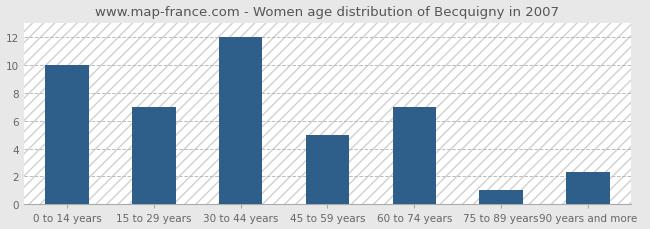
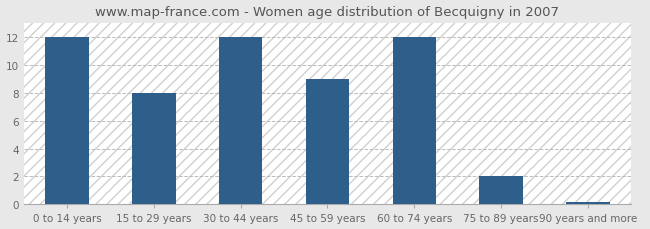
0 to 14 years: 10.0 -> 12.0
15 to 29 years: 7.0 -> 8.0
45 to 59 years: 5.0 -> 9.0
60 to 74 years: 7.0 -> 12.0
75 to 89 years: 1.0 -> 2.0
90 years and more: 2.3 -> 0.1
